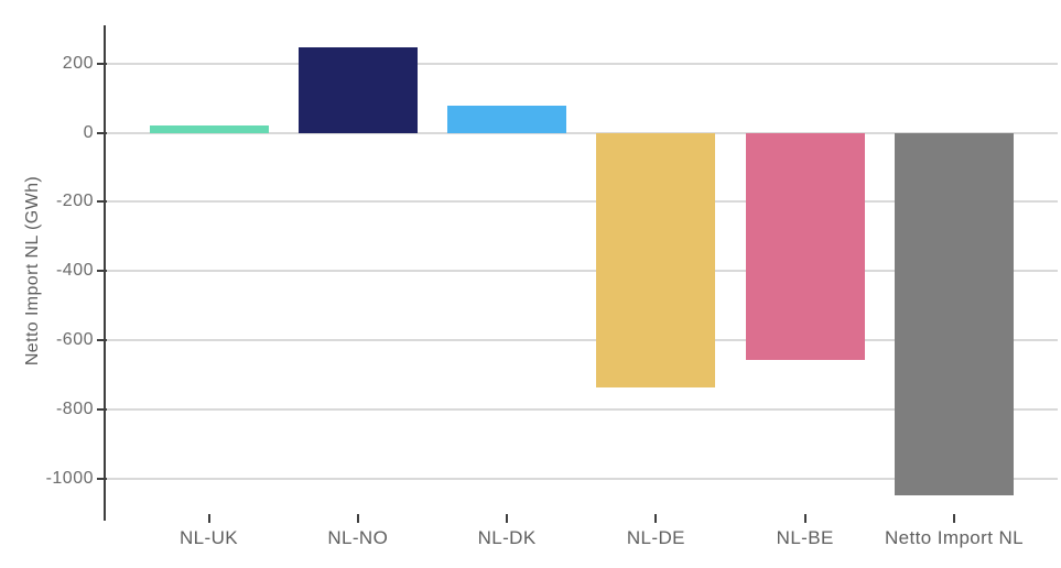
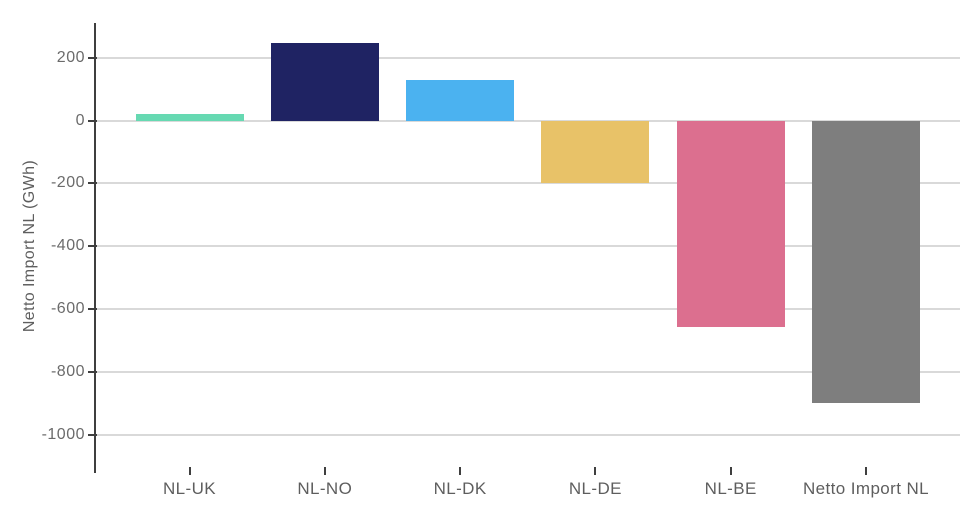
NL-DK: 80 -> 130
NL-DE: -740 -> -200
Netto Import NL: -1050 -> -900
